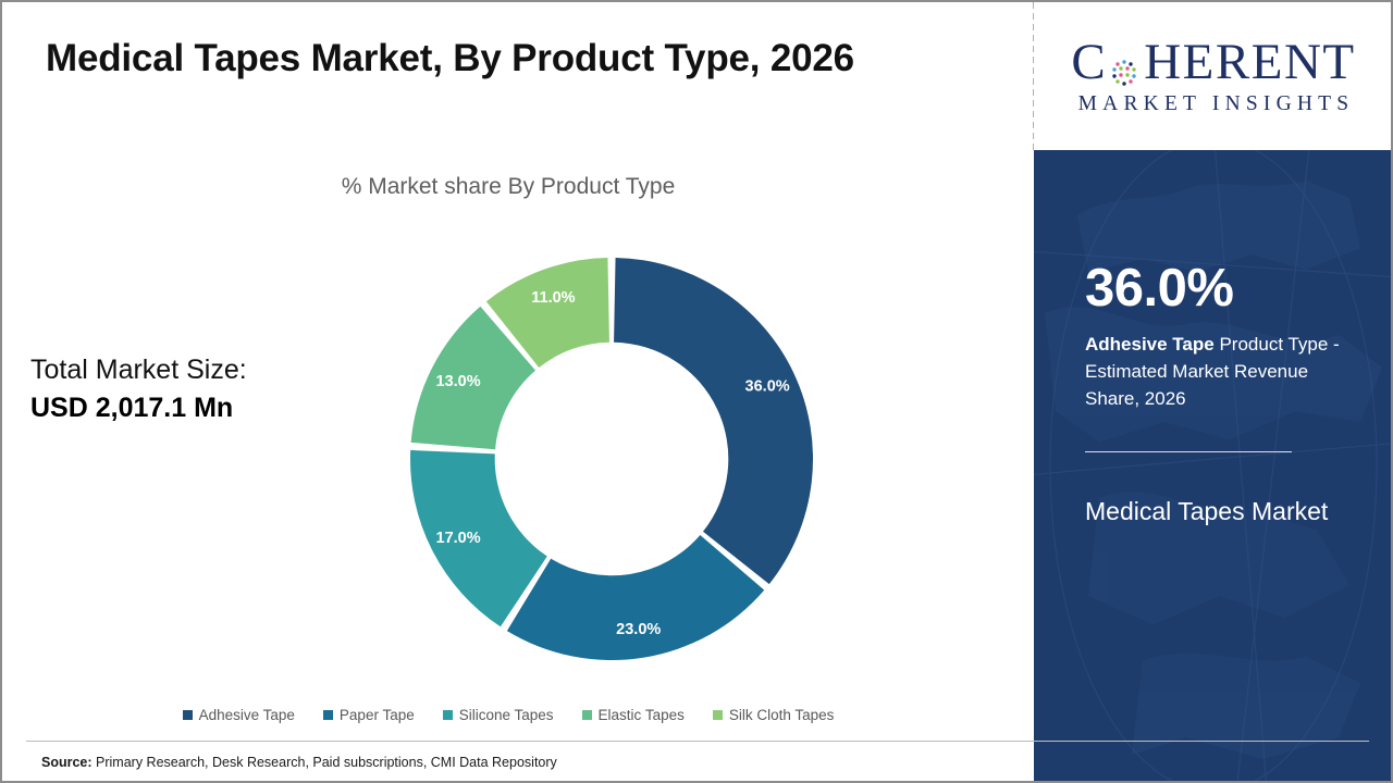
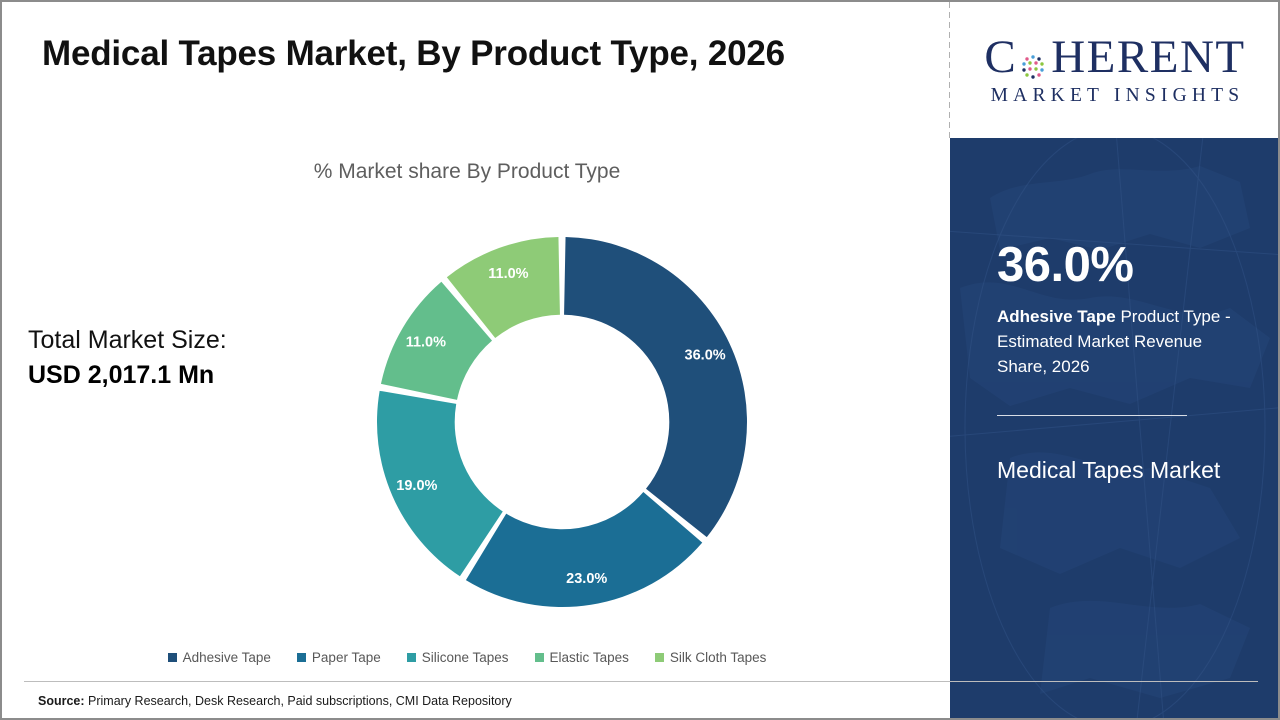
Silicone Tapes: 17.0% -> 19.0%
Elastic Tapes: 13.0% -> 11.0%
